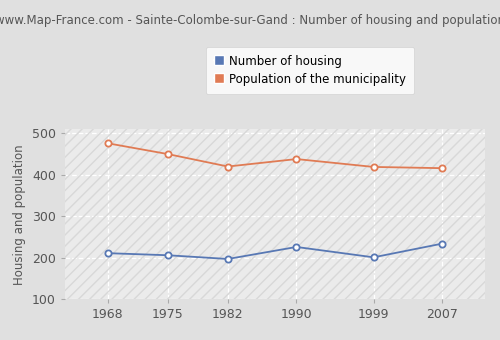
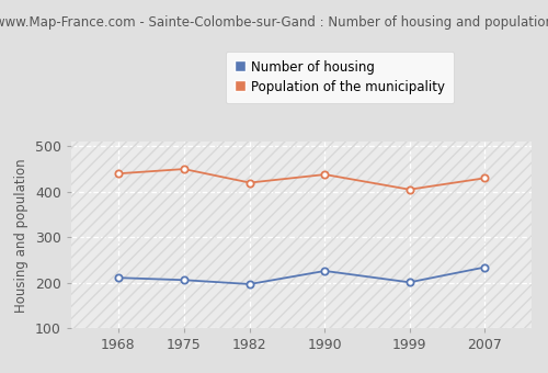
Population of the municipality/1968: 476 -> 440
Population of the municipality/1999: 419 -> 405
Population of the municipality/2007: 416 -> 430
